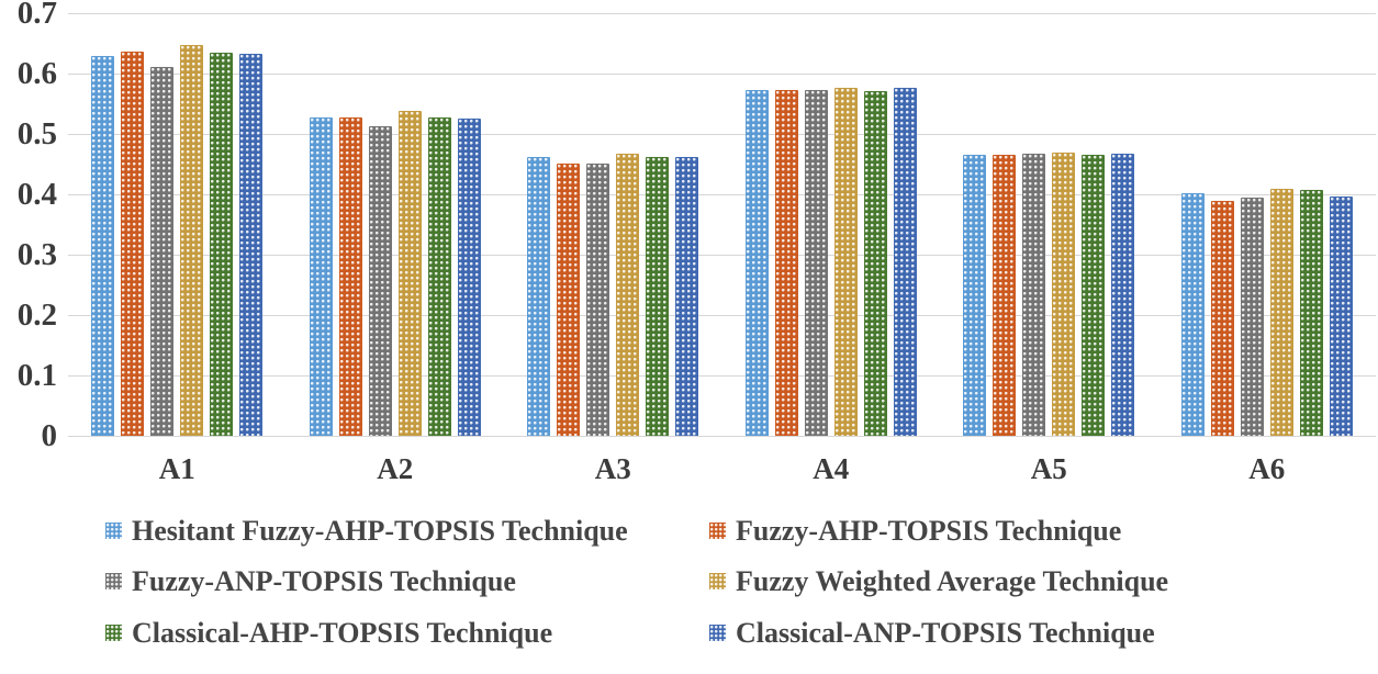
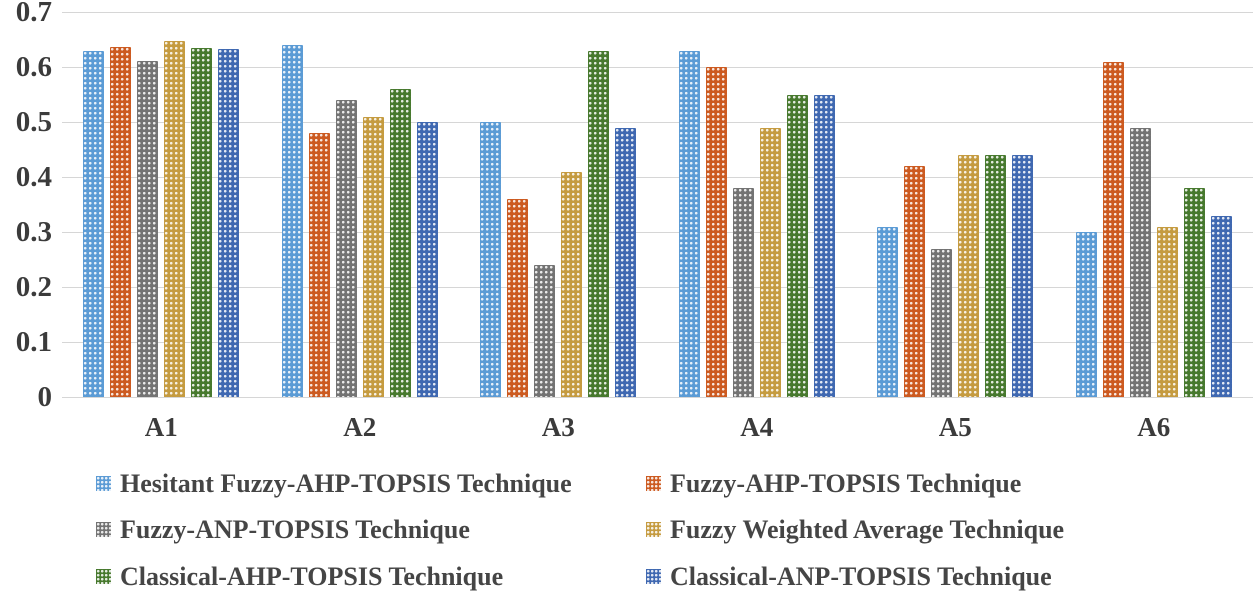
Hesitant Fuzzy-AHP-TOPSIS Technique/A2: 0.53 -> 0.64
Fuzzy-AHP-TOPSIS Technique/A2: 0.53 -> 0.48
Fuzzy-ANP-TOPSIS Technique/A2: 0.51 -> 0.54
Fuzzy Weighted Average Technique/A2: 0.54 -> 0.51
Classical-AHP-TOPSIS Technique/A2: 0.53 -> 0.56
Classical-ANP-TOPSIS Technique/A2: 0.53 -> 0.50
Hesitant Fuzzy-AHP-TOPSIS Technique/A3: 0.46 -> 0.50
Fuzzy-AHP-TOPSIS Technique/A3: 0.45 -> 0.36
Fuzzy-ANP-TOPSIS Technique/A3: 0.45 -> 0.24
Fuzzy Weighted Average Technique/A3: 0.47 -> 0.41
Classical-AHP-TOPSIS Technique/A3: 0.46 -> 0.63
Classical-ANP-TOPSIS Technique/A3: 0.46 -> 0.49
Hesitant Fuzzy-AHP-TOPSIS Technique/A4: 0.57 -> 0.63
Fuzzy-AHP-TOPSIS Technique/A4: 0.57 -> 0.60
Fuzzy-ANP-TOPSIS Technique/A4: 0.57 -> 0.38
Fuzzy Weighted Average Technique/A4: 0.58 -> 0.49
Classical-AHP-TOPSIS Technique/A4: 0.57 -> 0.55
Classical-ANP-TOPSIS Technique/A4: 0.58 -> 0.55
Hesitant Fuzzy-AHP-TOPSIS Technique/A5: 0.47 -> 0.31
Fuzzy-AHP-TOPSIS Technique/A5: 0.47 -> 0.42
Fuzzy-ANP-TOPSIS Technique/A5: 0.47 -> 0.27
Fuzzy Weighted Average Technique/A5: 0.47 -> 0.44
Classical-AHP-TOPSIS Technique/A5: 0.47 -> 0.44
Classical-ANP-TOPSIS Technique/A5: 0.47 -> 0.44
Hesitant Fuzzy-AHP-TOPSIS Technique/A6: 0.40 -> 0.30
Fuzzy-AHP-TOPSIS Technique/A6: 0.39 -> 0.61
Fuzzy-ANP-TOPSIS Technique/A6: 0.40 -> 0.49
Fuzzy Weighted Average Technique/A6: 0.41 -> 0.31
Classical-AHP-TOPSIS Technique/A6: 0.41 -> 0.38
Classical-ANP-TOPSIS Technique/A6: 0.40 -> 0.33
